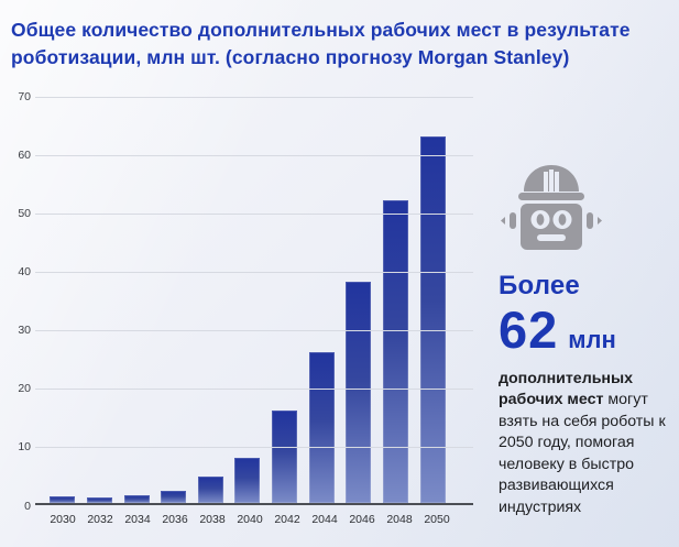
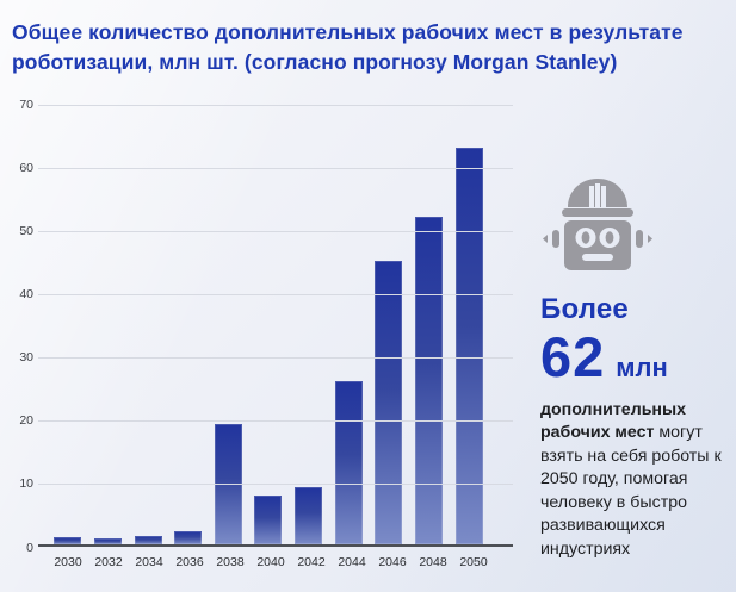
2038: 4 -> 19
2042: 16 -> 9
2046: 38 -> 45
